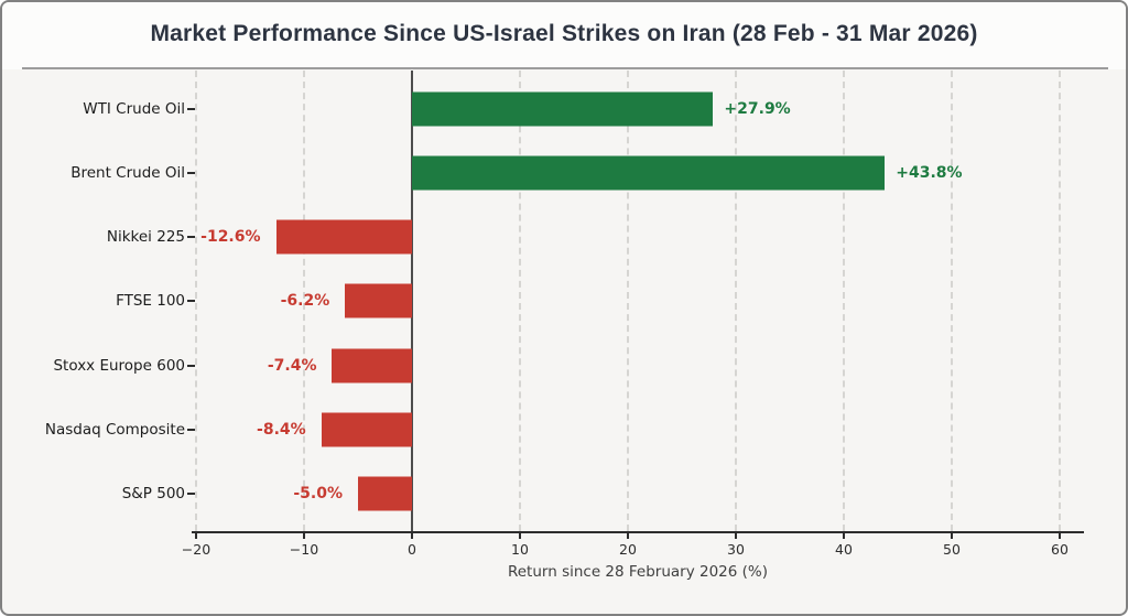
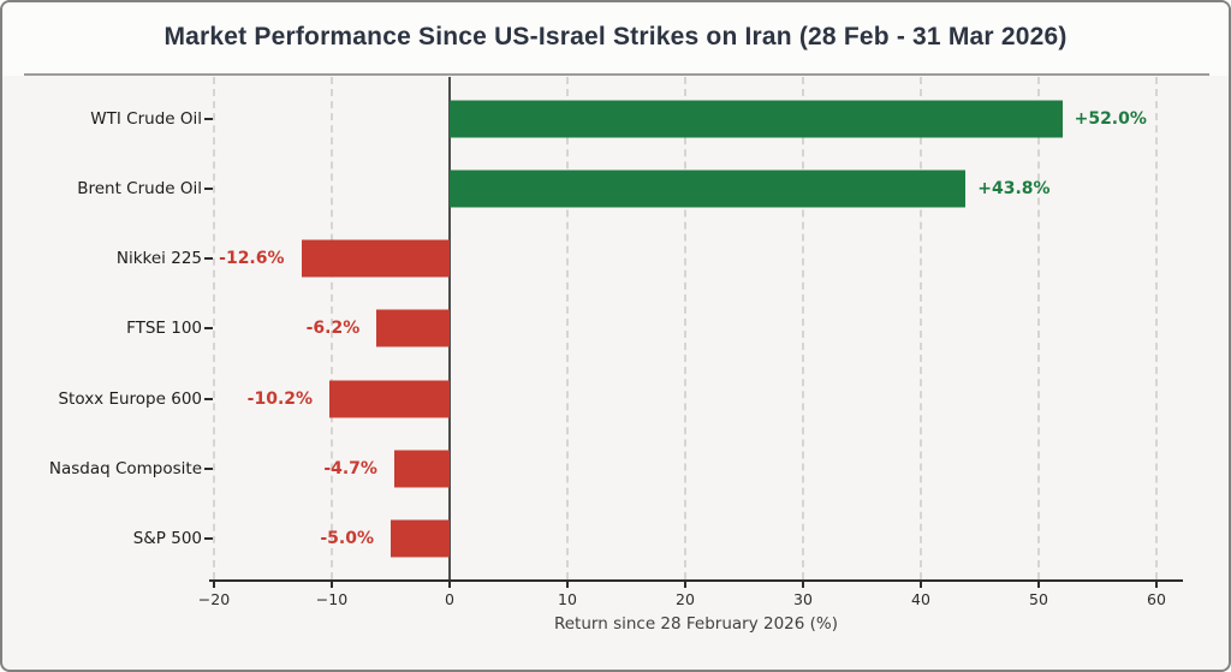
WTI Crude Oil: +27.9% -> +52.0%
Stoxx Europe 600: -7.4% -> -10.2%
Nasdaq Composite: -8.4% -> -4.7%
